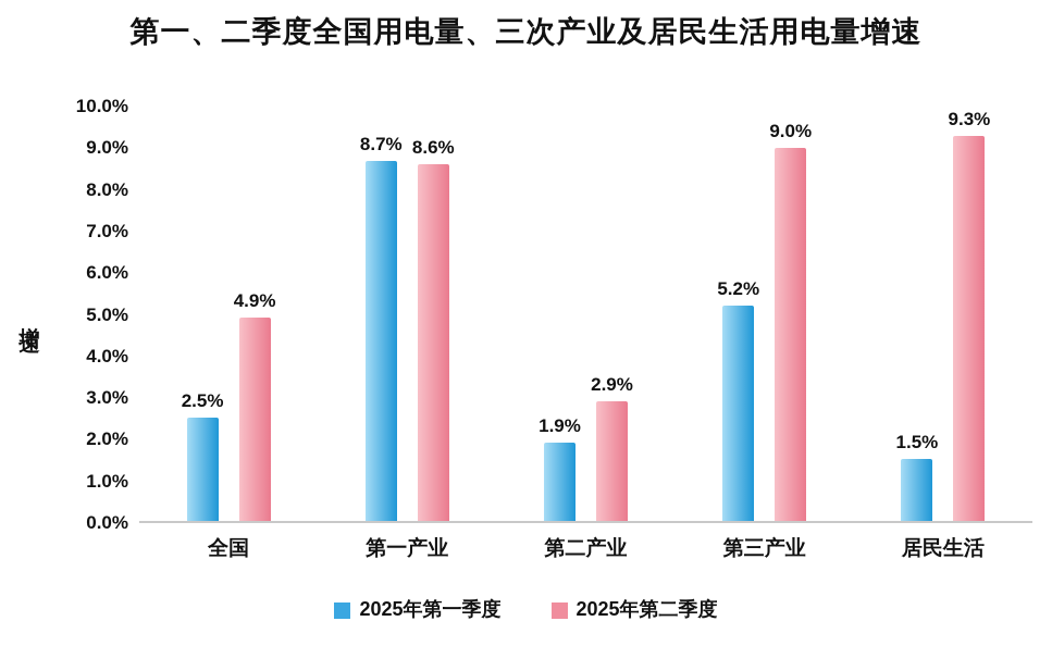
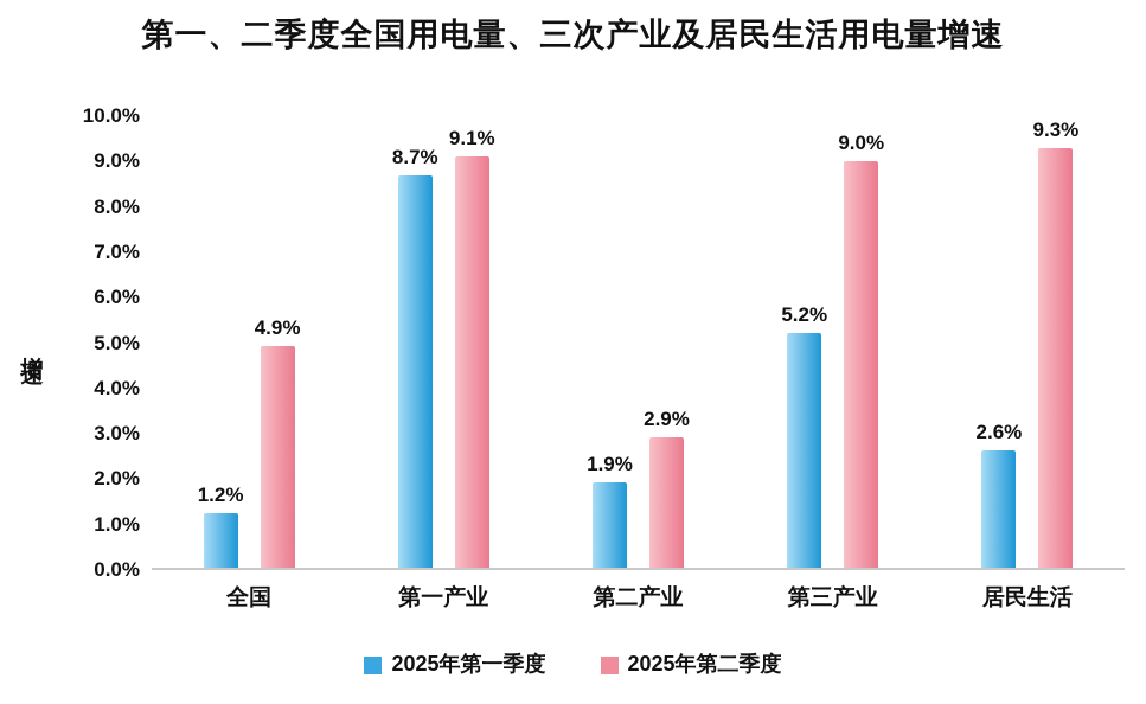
2025年第一季度/全国: 2.5% -> 1.2%
2025年第二季度/第一产业: 8.6% -> 9.1%
2025年第一季度/居民生活: 1.5% -> 2.6%
